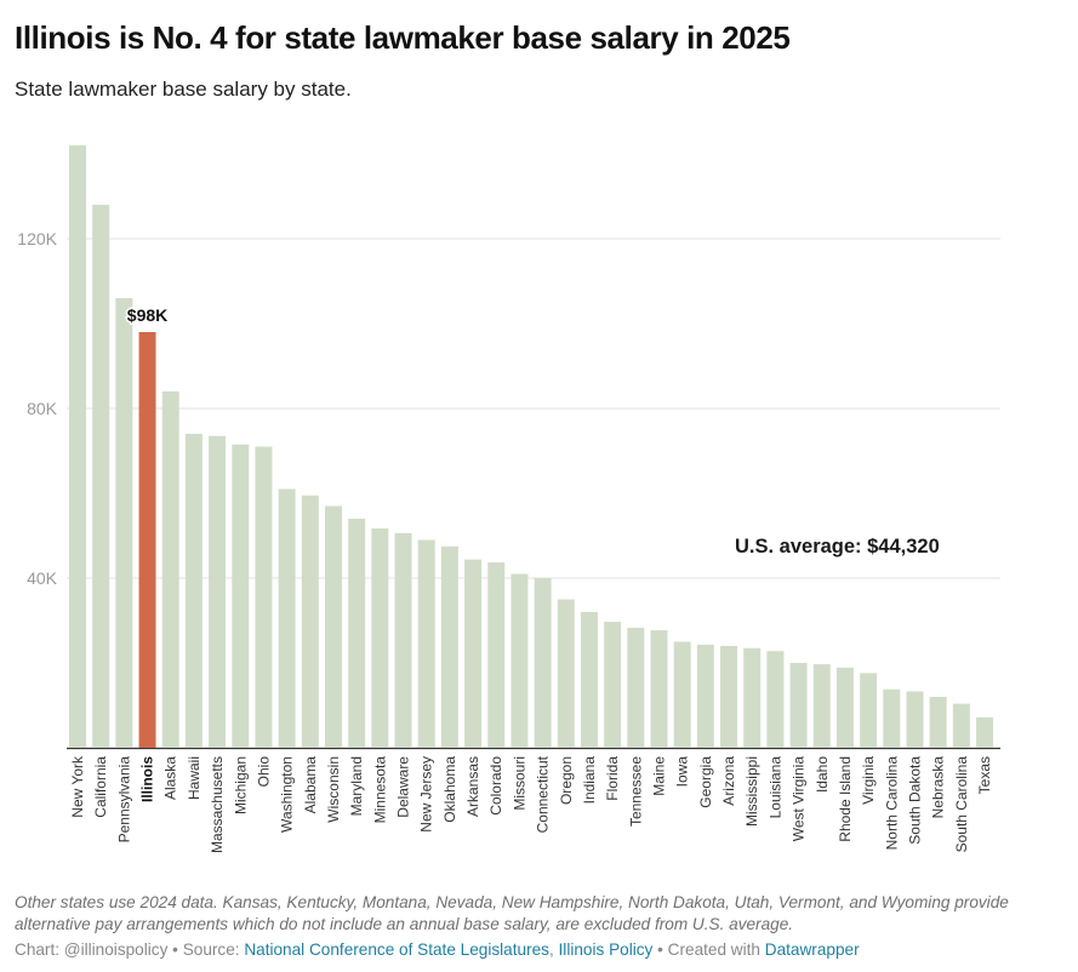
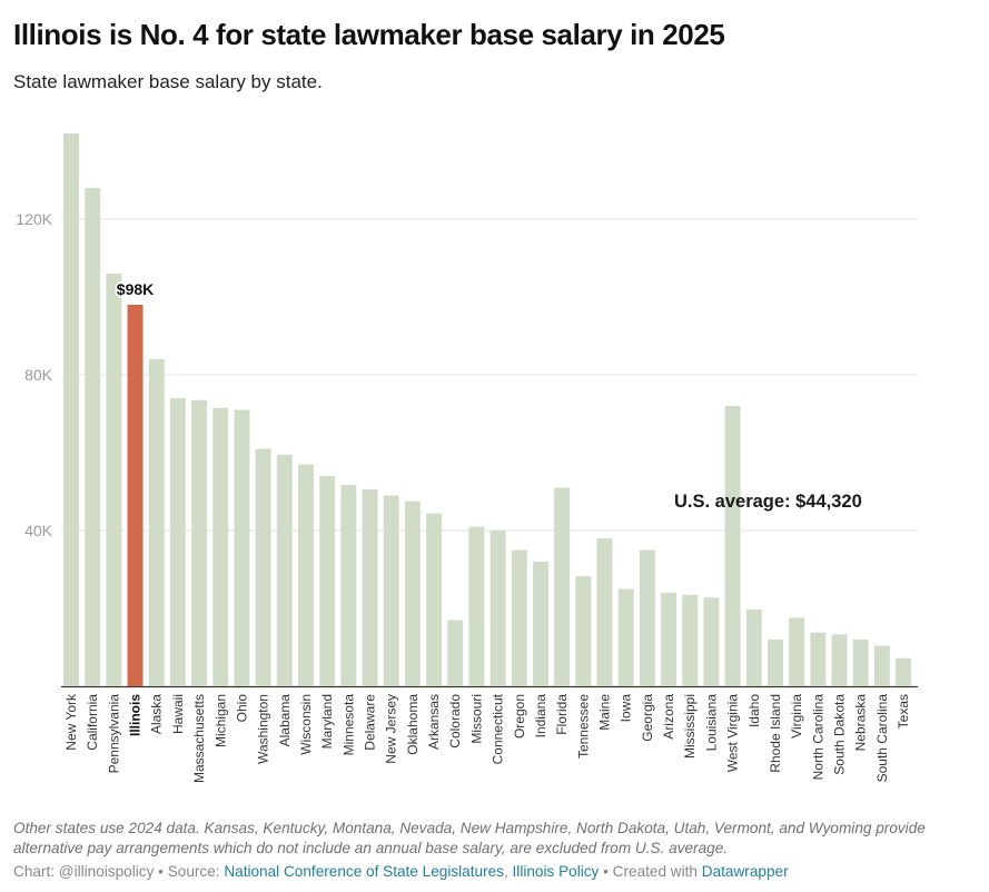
Colorado: 44K -> 17K
Florida: 30K -> 51K
Maine: 28K -> 38K
Georgia: 24K -> 35K
West Virginia: 20K -> 72K
Rhode Island: 19K -> 12K
